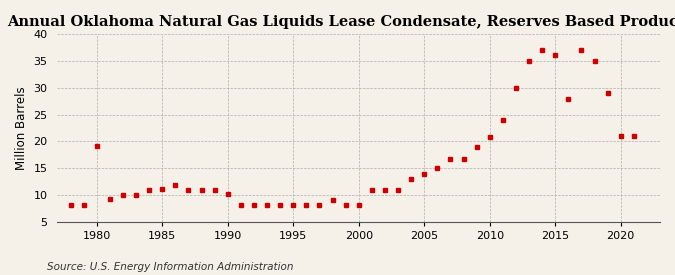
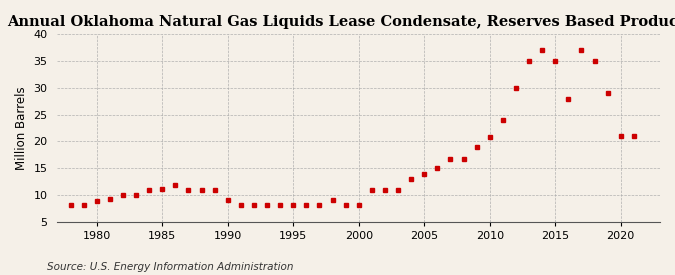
1980: 19.2 -> 8.8
1990: 10.2 -> 9.0
2015: 36.2 -> 35.0
